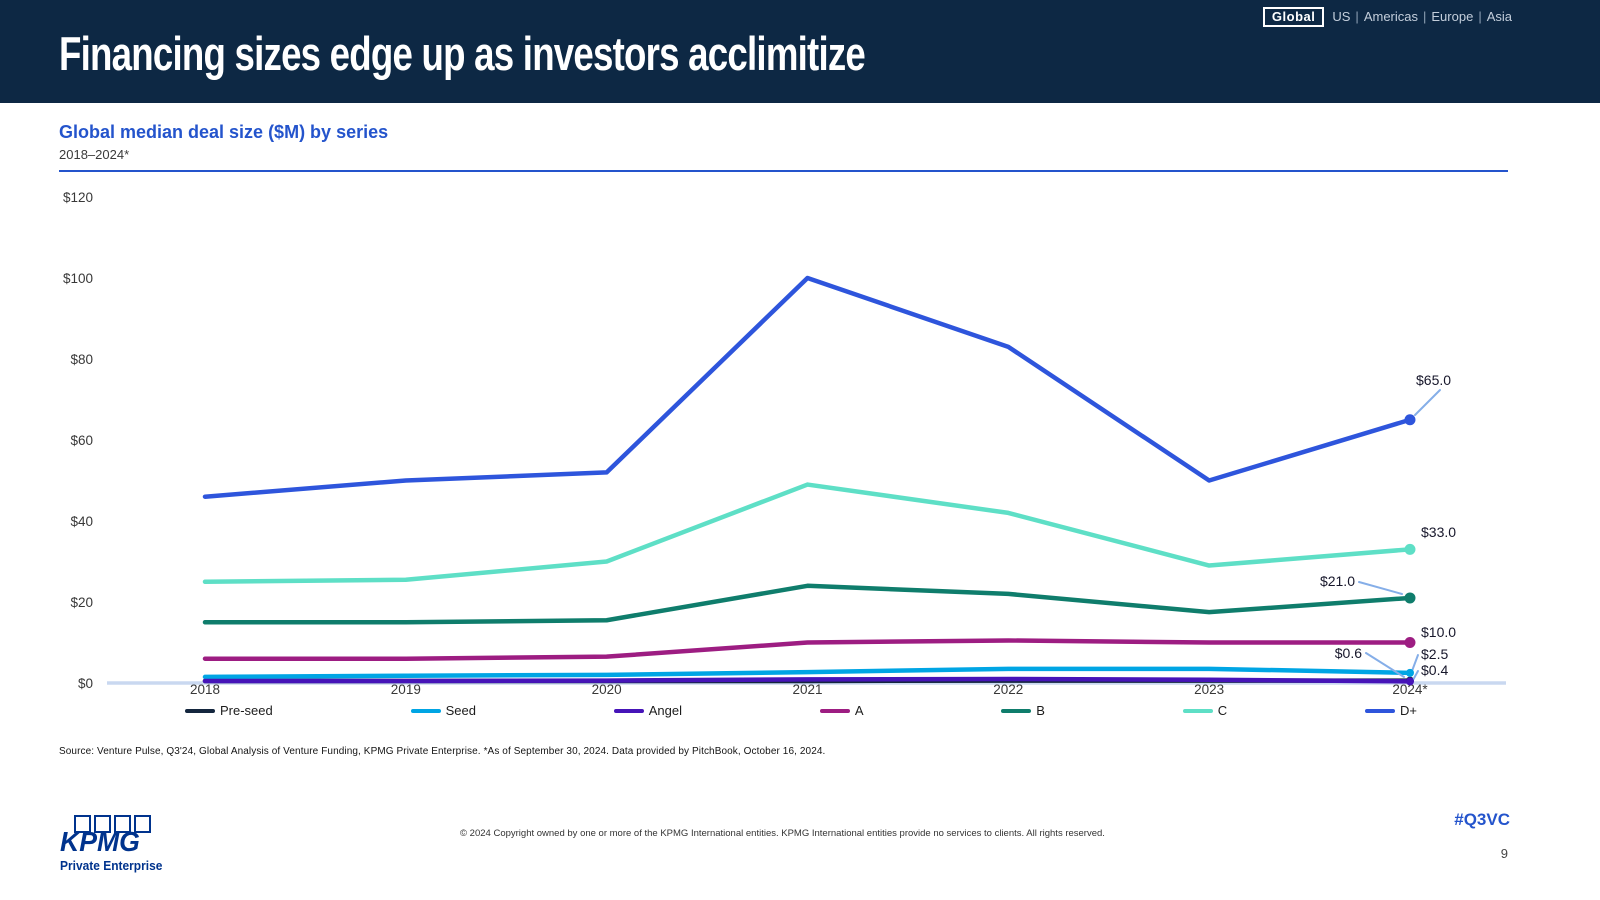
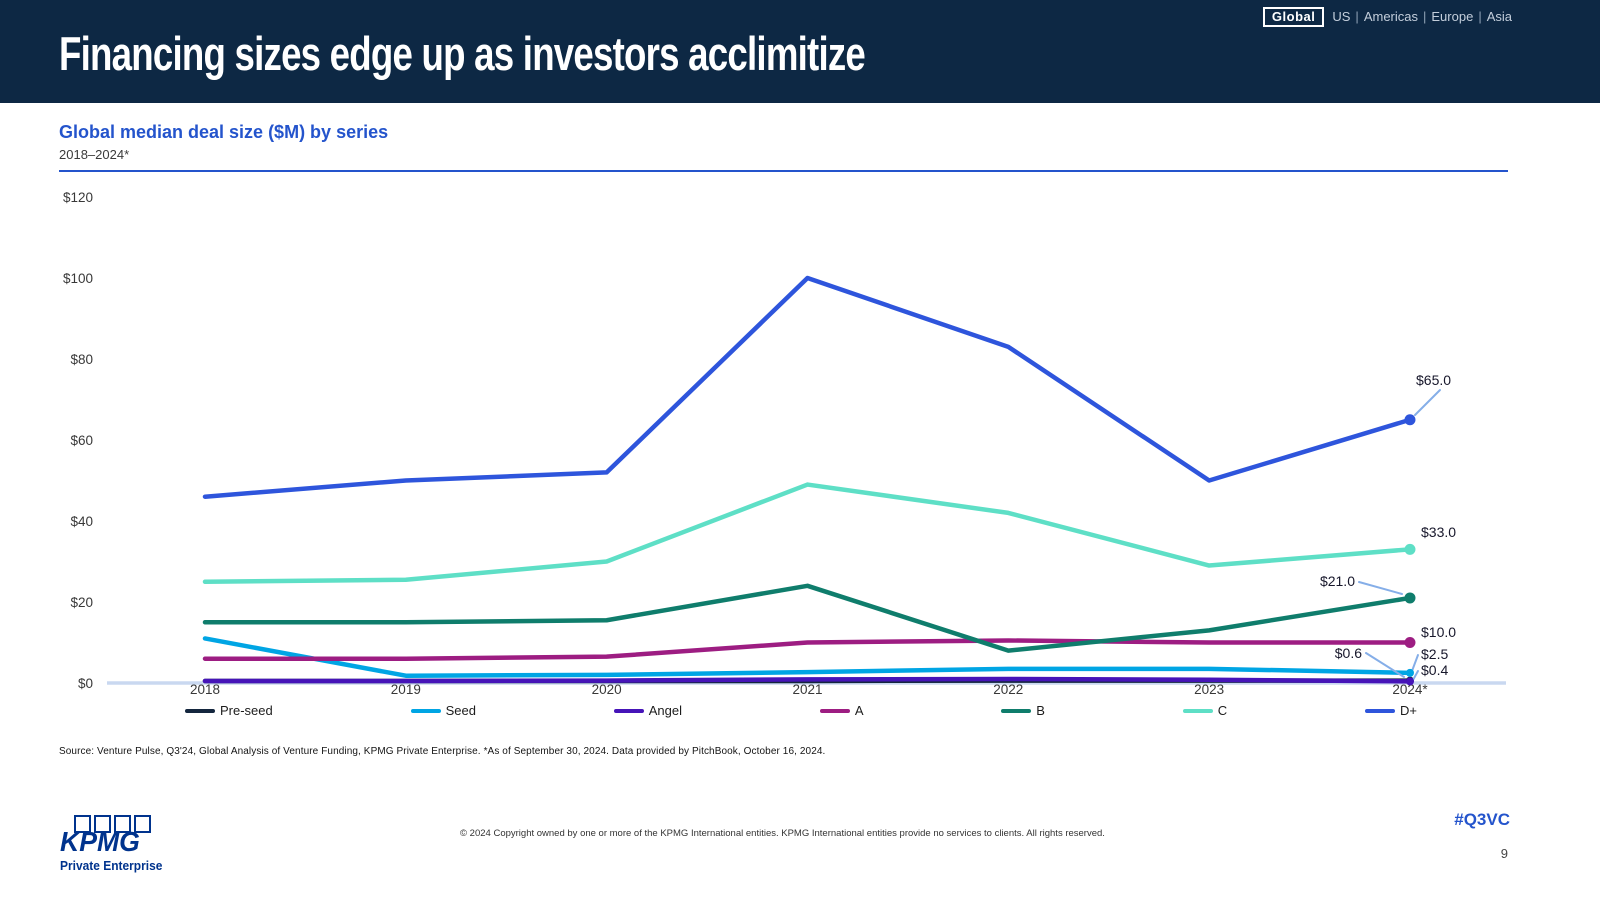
Seed/2018: $2 -> $11
B/2022: $22 -> $8
B/2023: $18 -> $13
